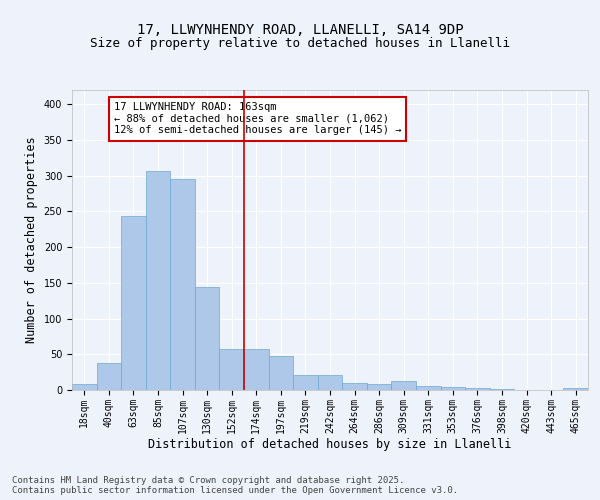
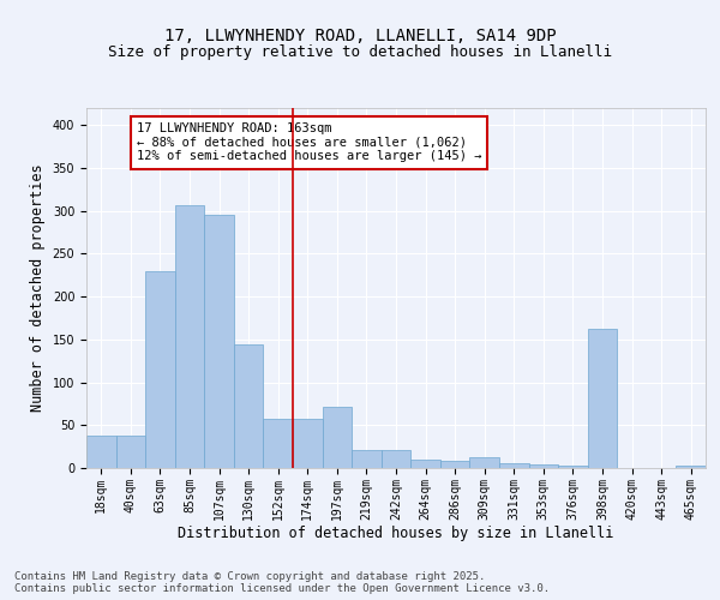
18sqm: 8 -> 38
63sqm: 244 -> 230
197sqm: 47 -> 72
398sqm: 1 -> 162
